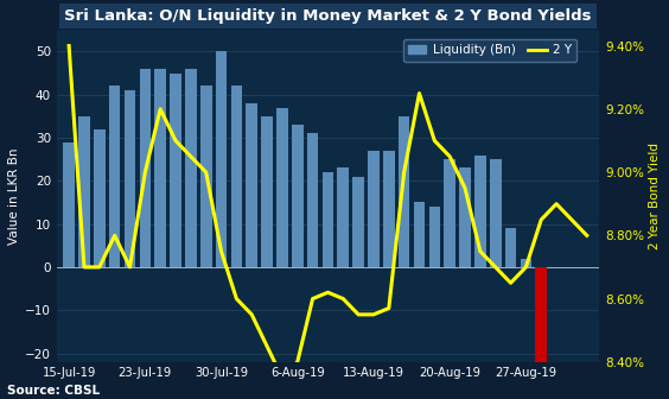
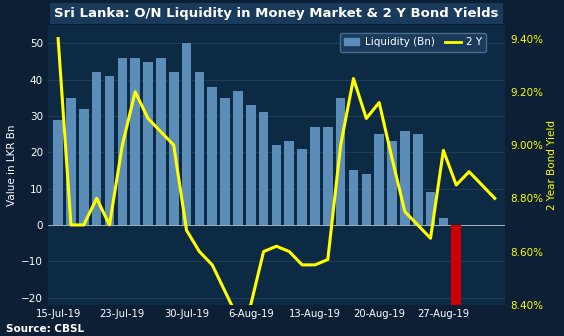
2 Y/30-Jul-19: 8.75% -> 8.68%
2 Y/20-Aug-19: 9.05% -> 9.16%
2 Y/27-Aug-19: 8.70% -> 8.98%
